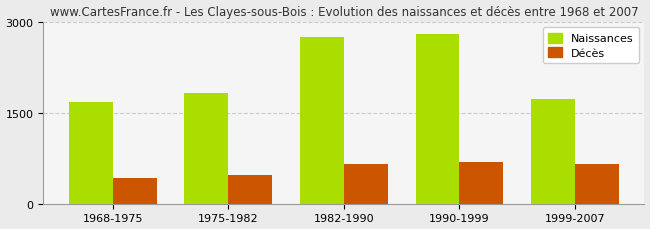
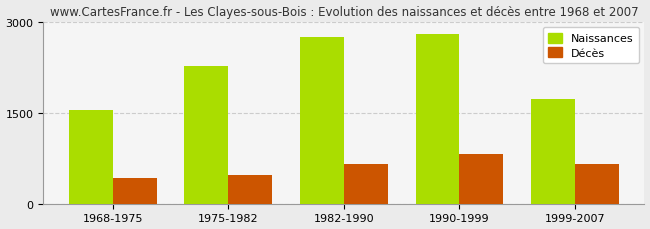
Naissances/1968-1975: 1680 -> 1540
Naissances/1975-1982: 1820 -> 2260
Décès/1990-1999: 680 -> 820
